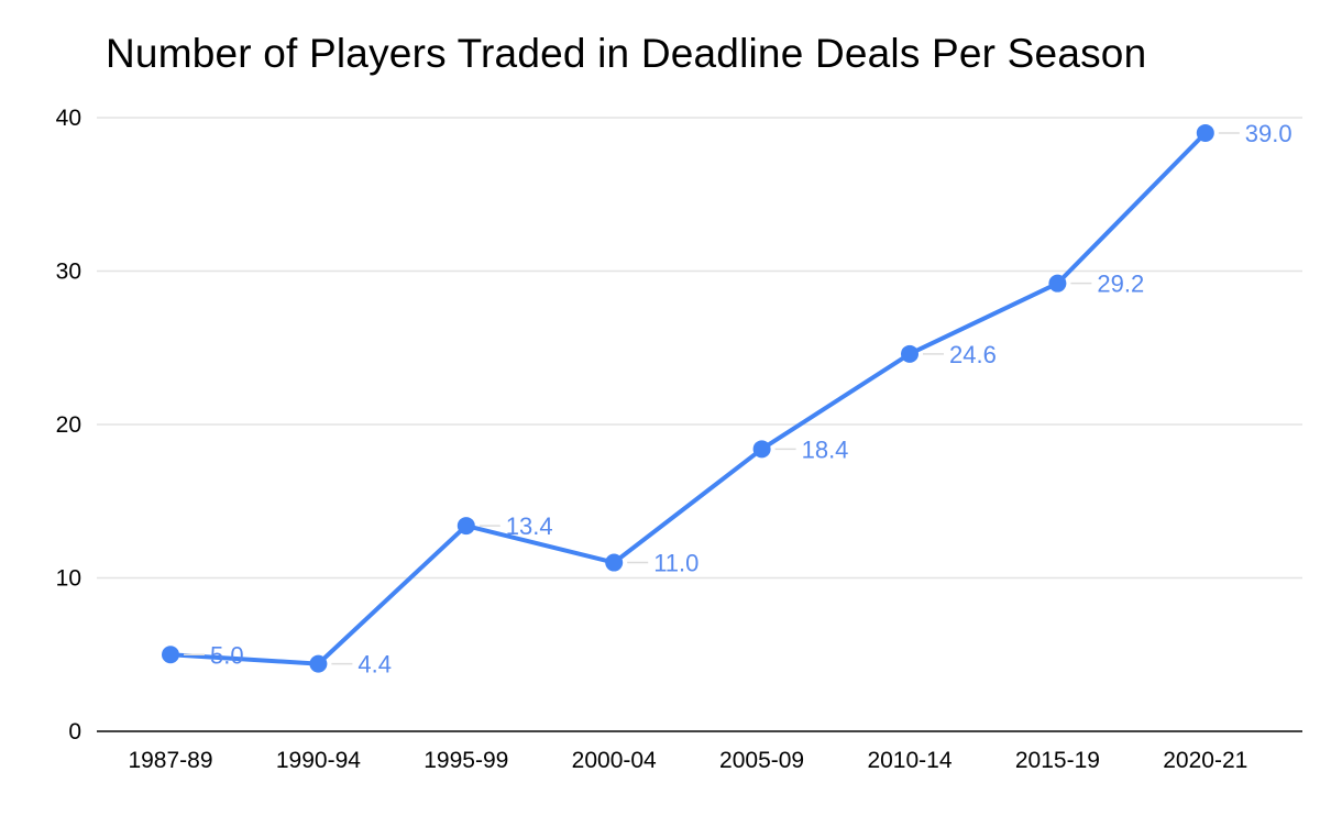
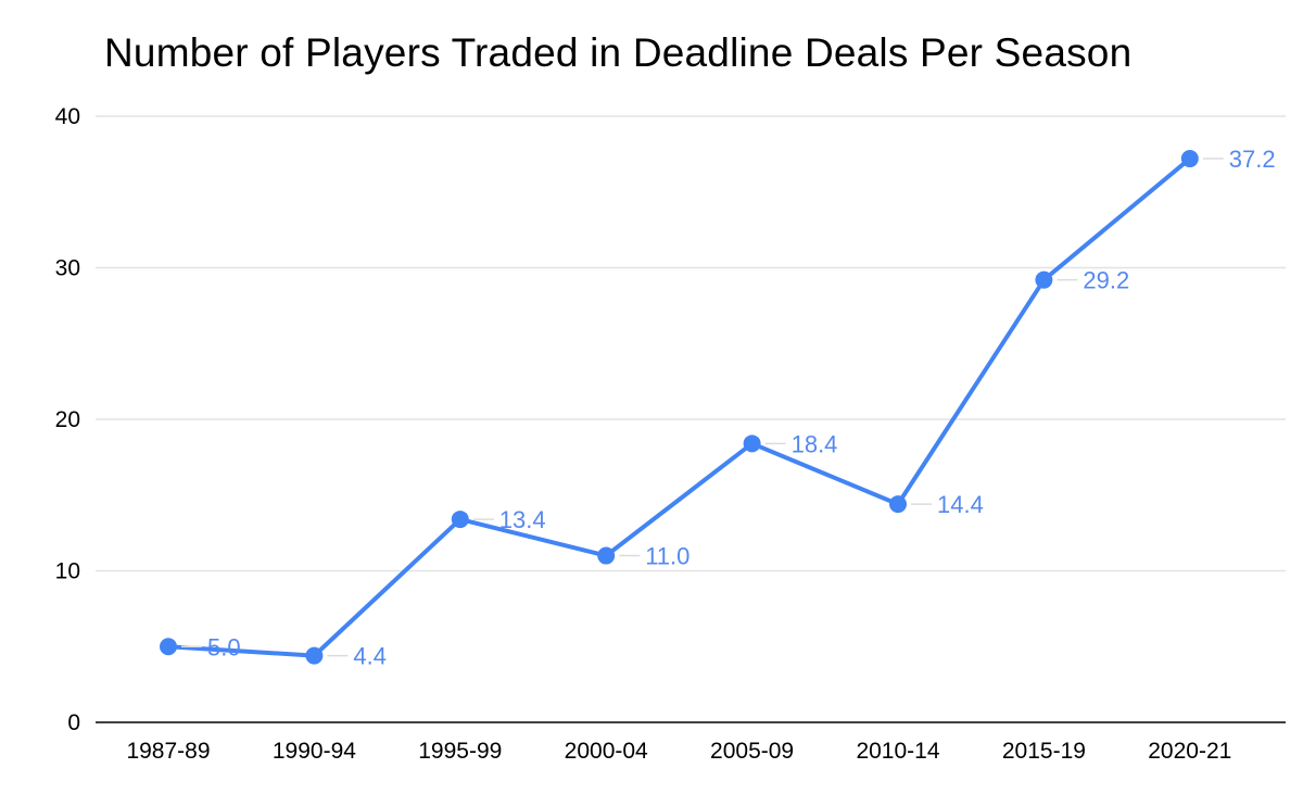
2010-14: 24.6 -> 14.4
2020-21: 39.0 -> 37.2
